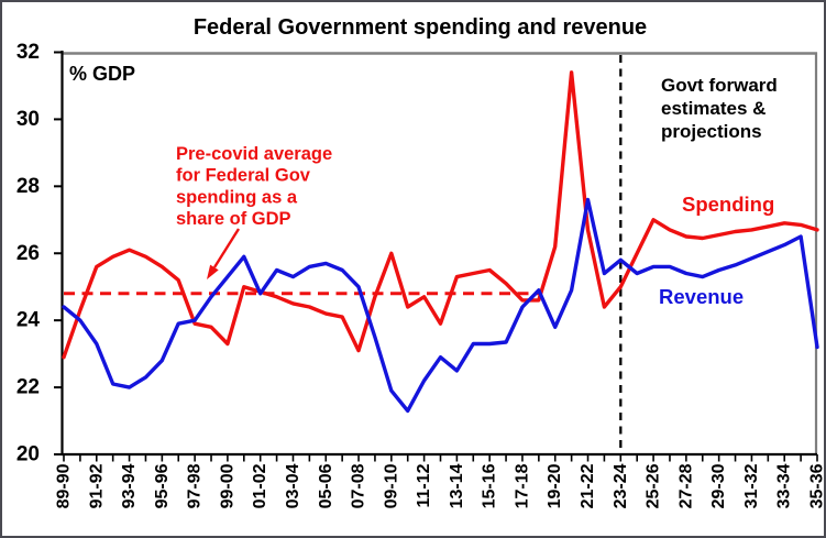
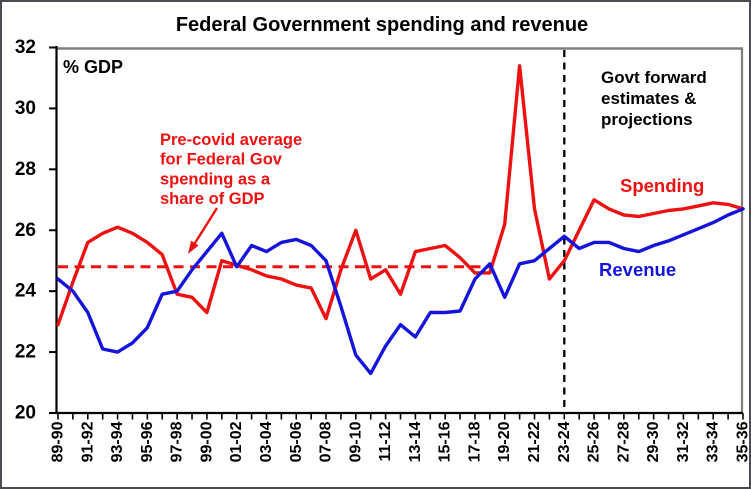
Revenue/21-22: 27.6 -> 25.0
Revenue/35-36: 23.2 -> 26.7
